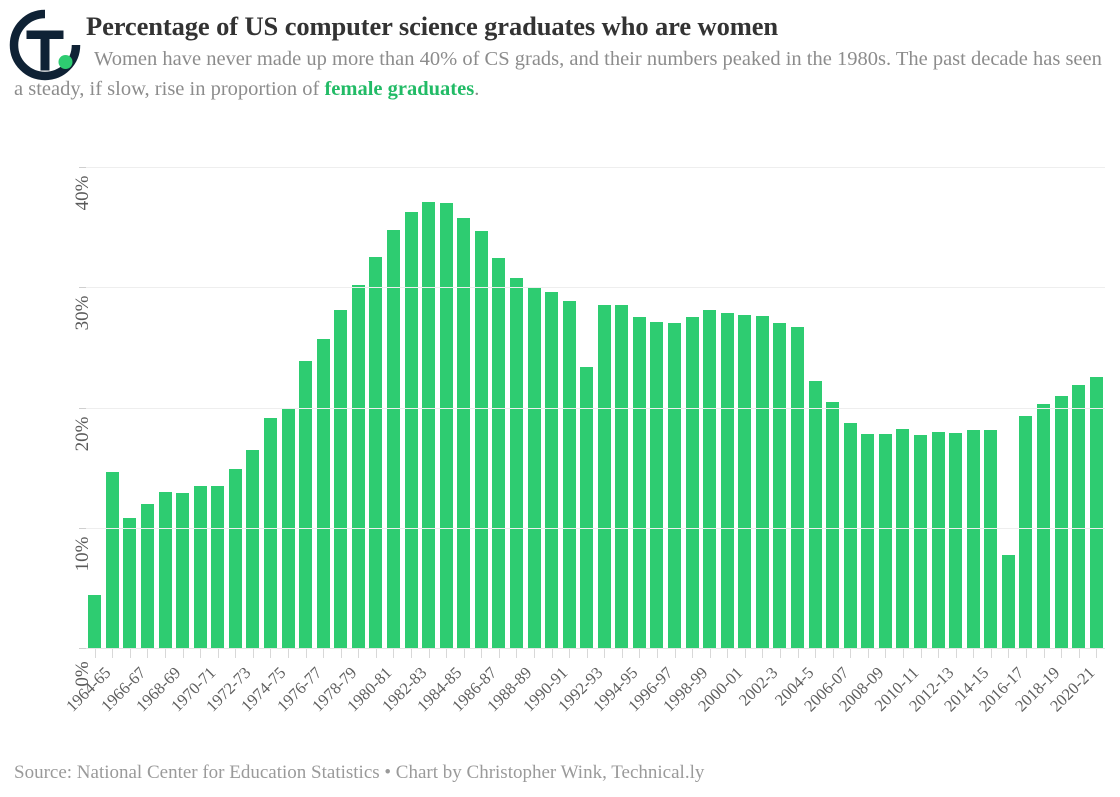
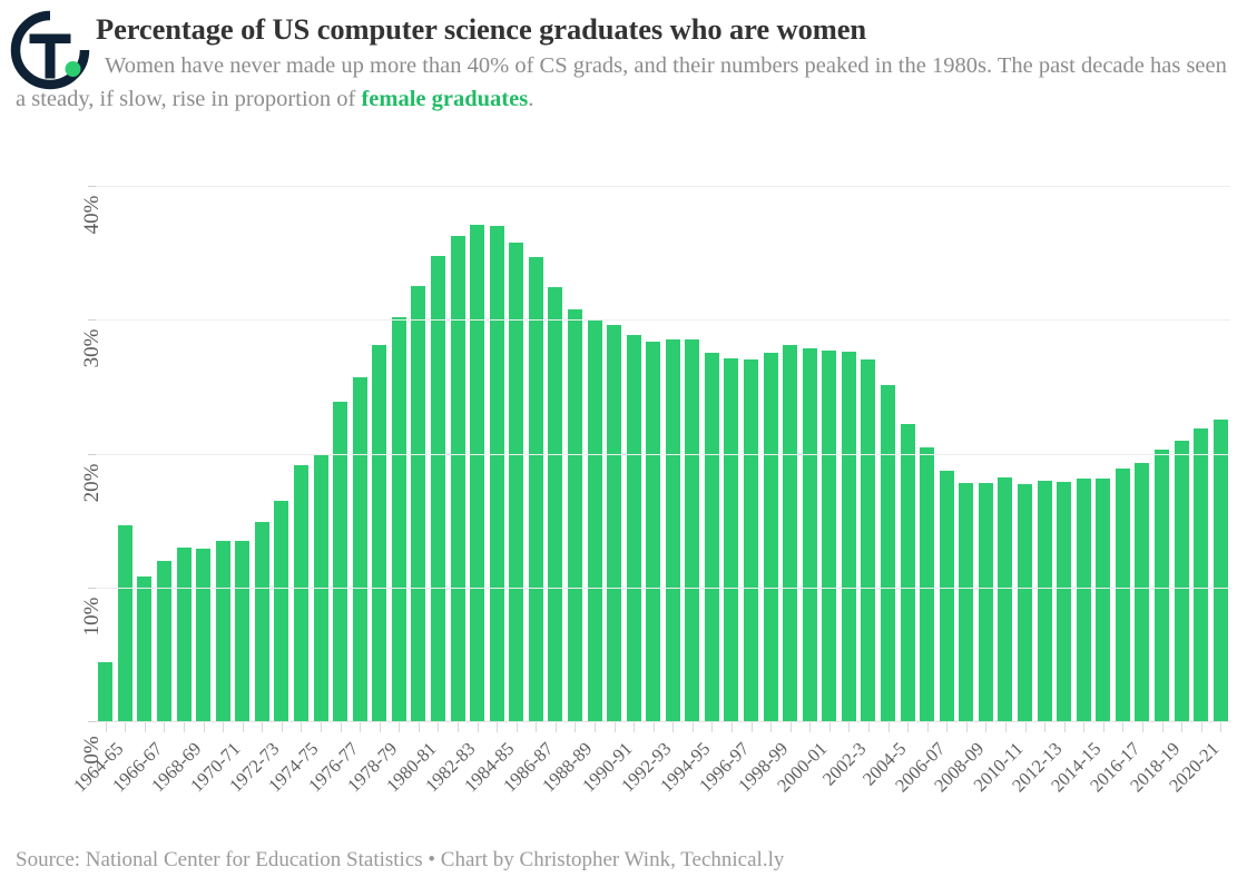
1992-93: 23.4% -> 28.4%
2004-5: 26.7% -> 25.1%
2016-17: 7.7% -> 18.9%
